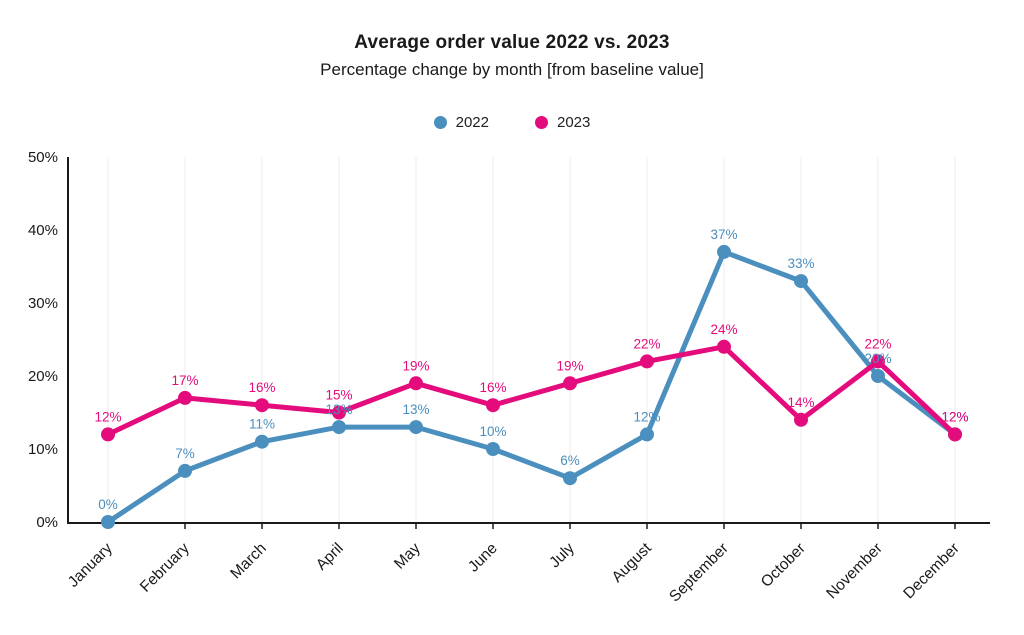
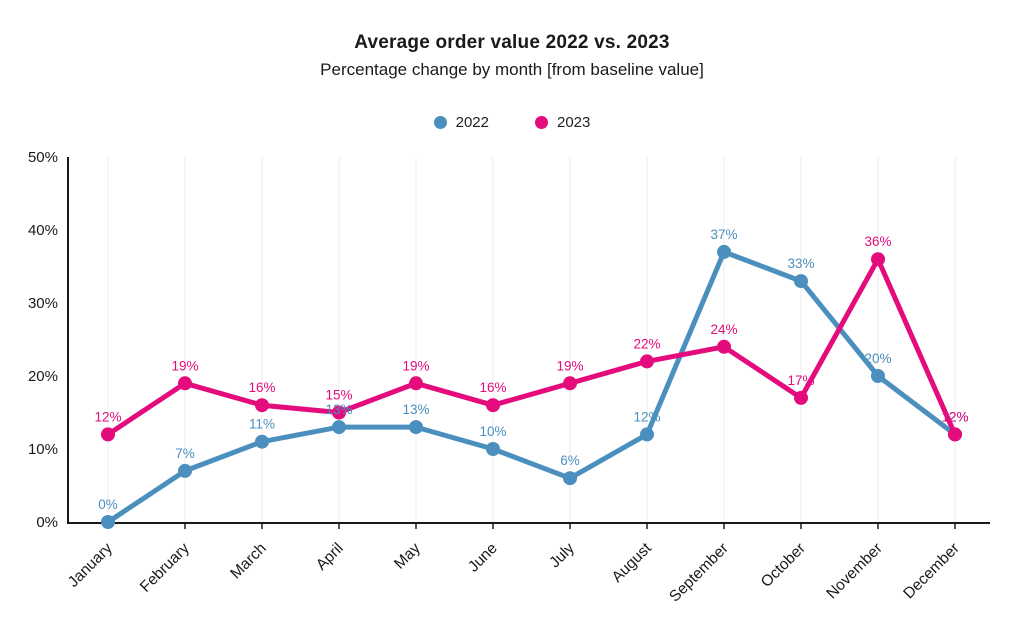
2023/February: 17% -> 19%
2023/October: 14% -> 17%
2023/November: 22% -> 36%
